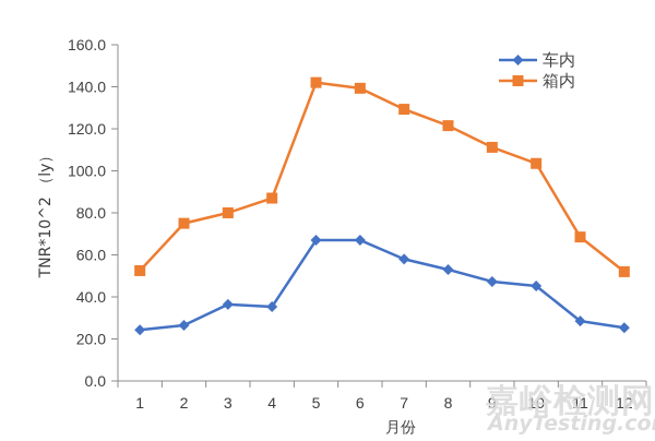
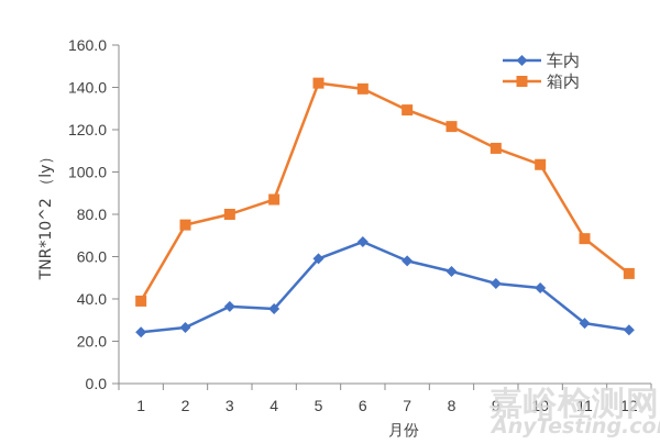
箱内/1: 52 -> 39
车内/5: 67 -> 59
